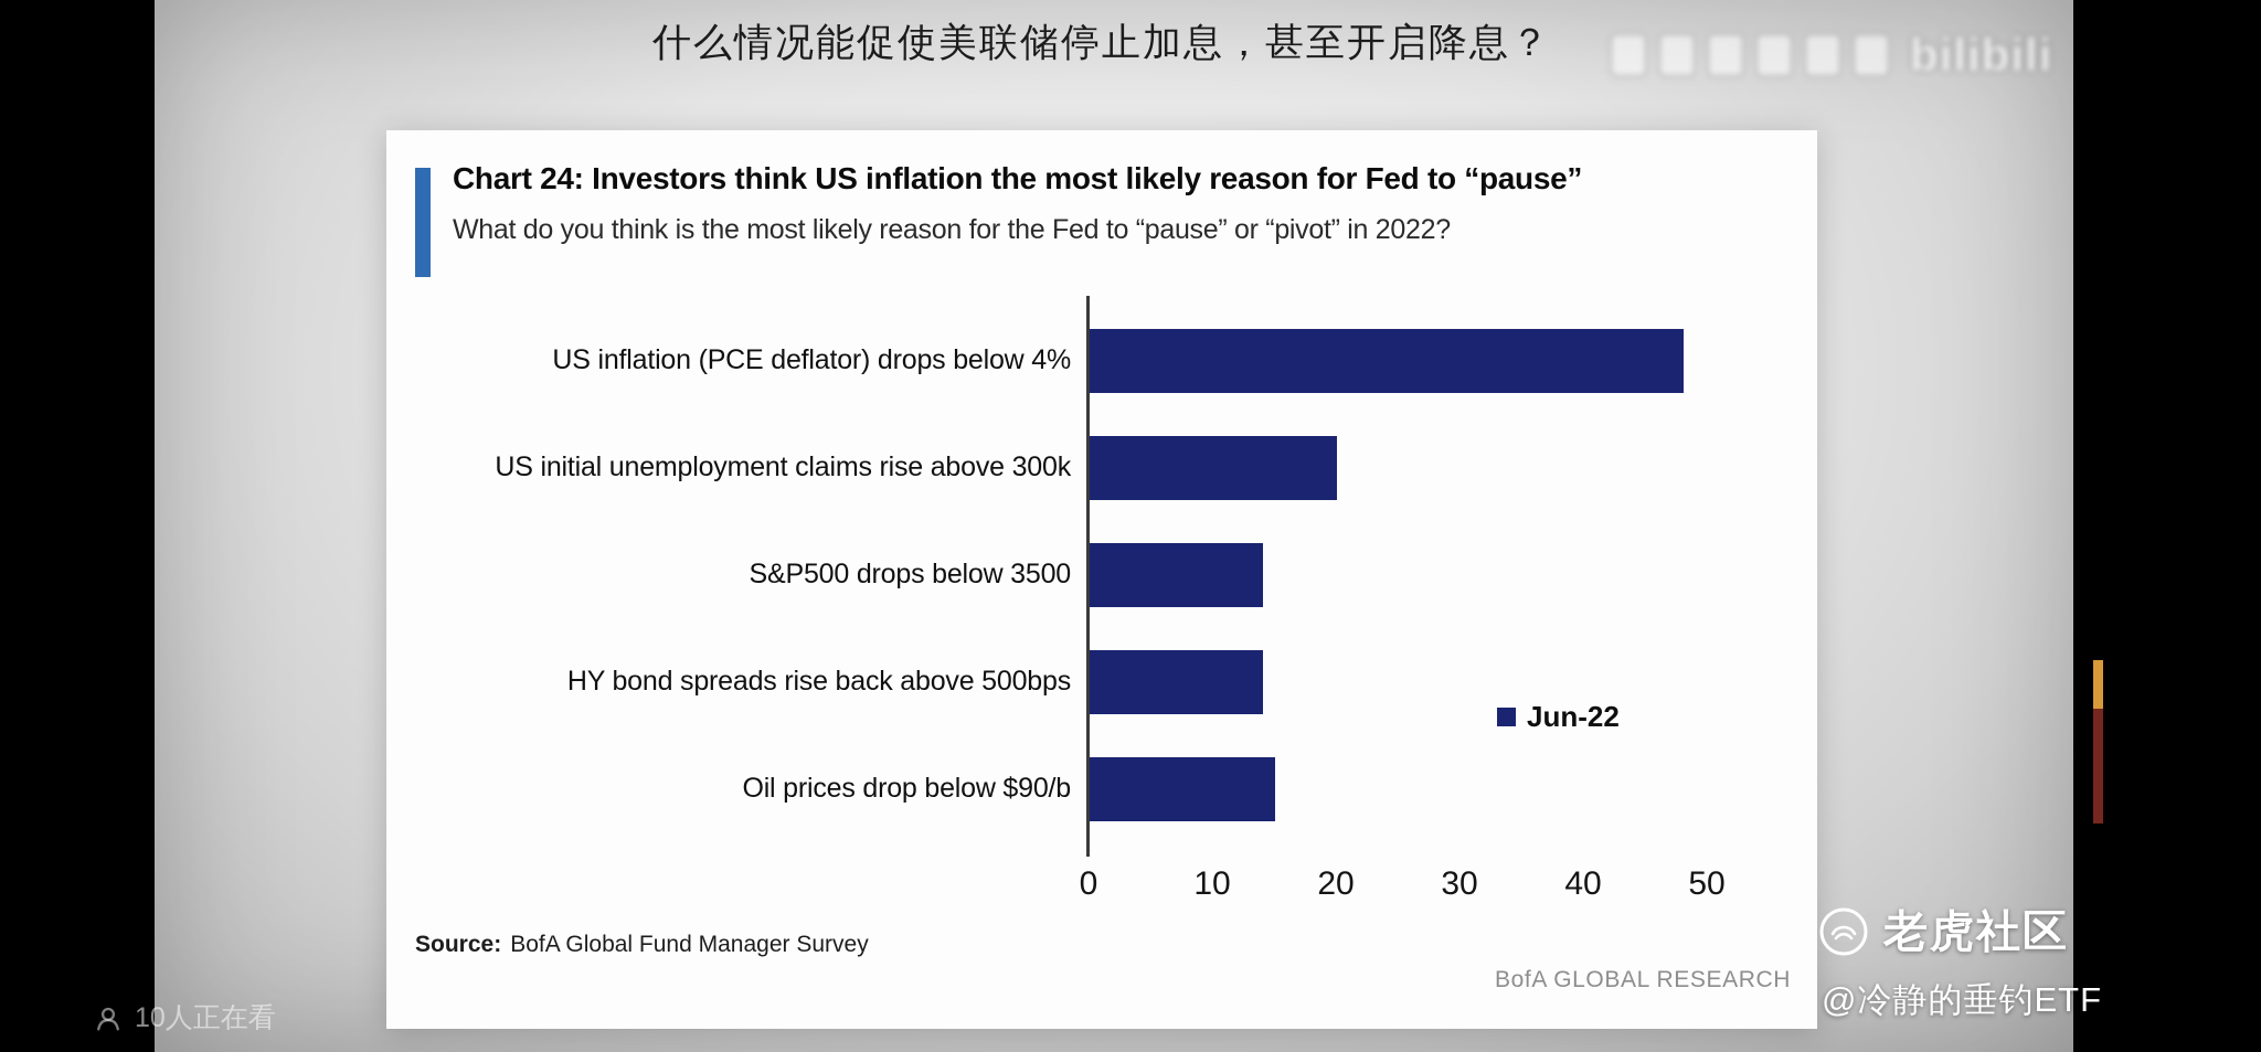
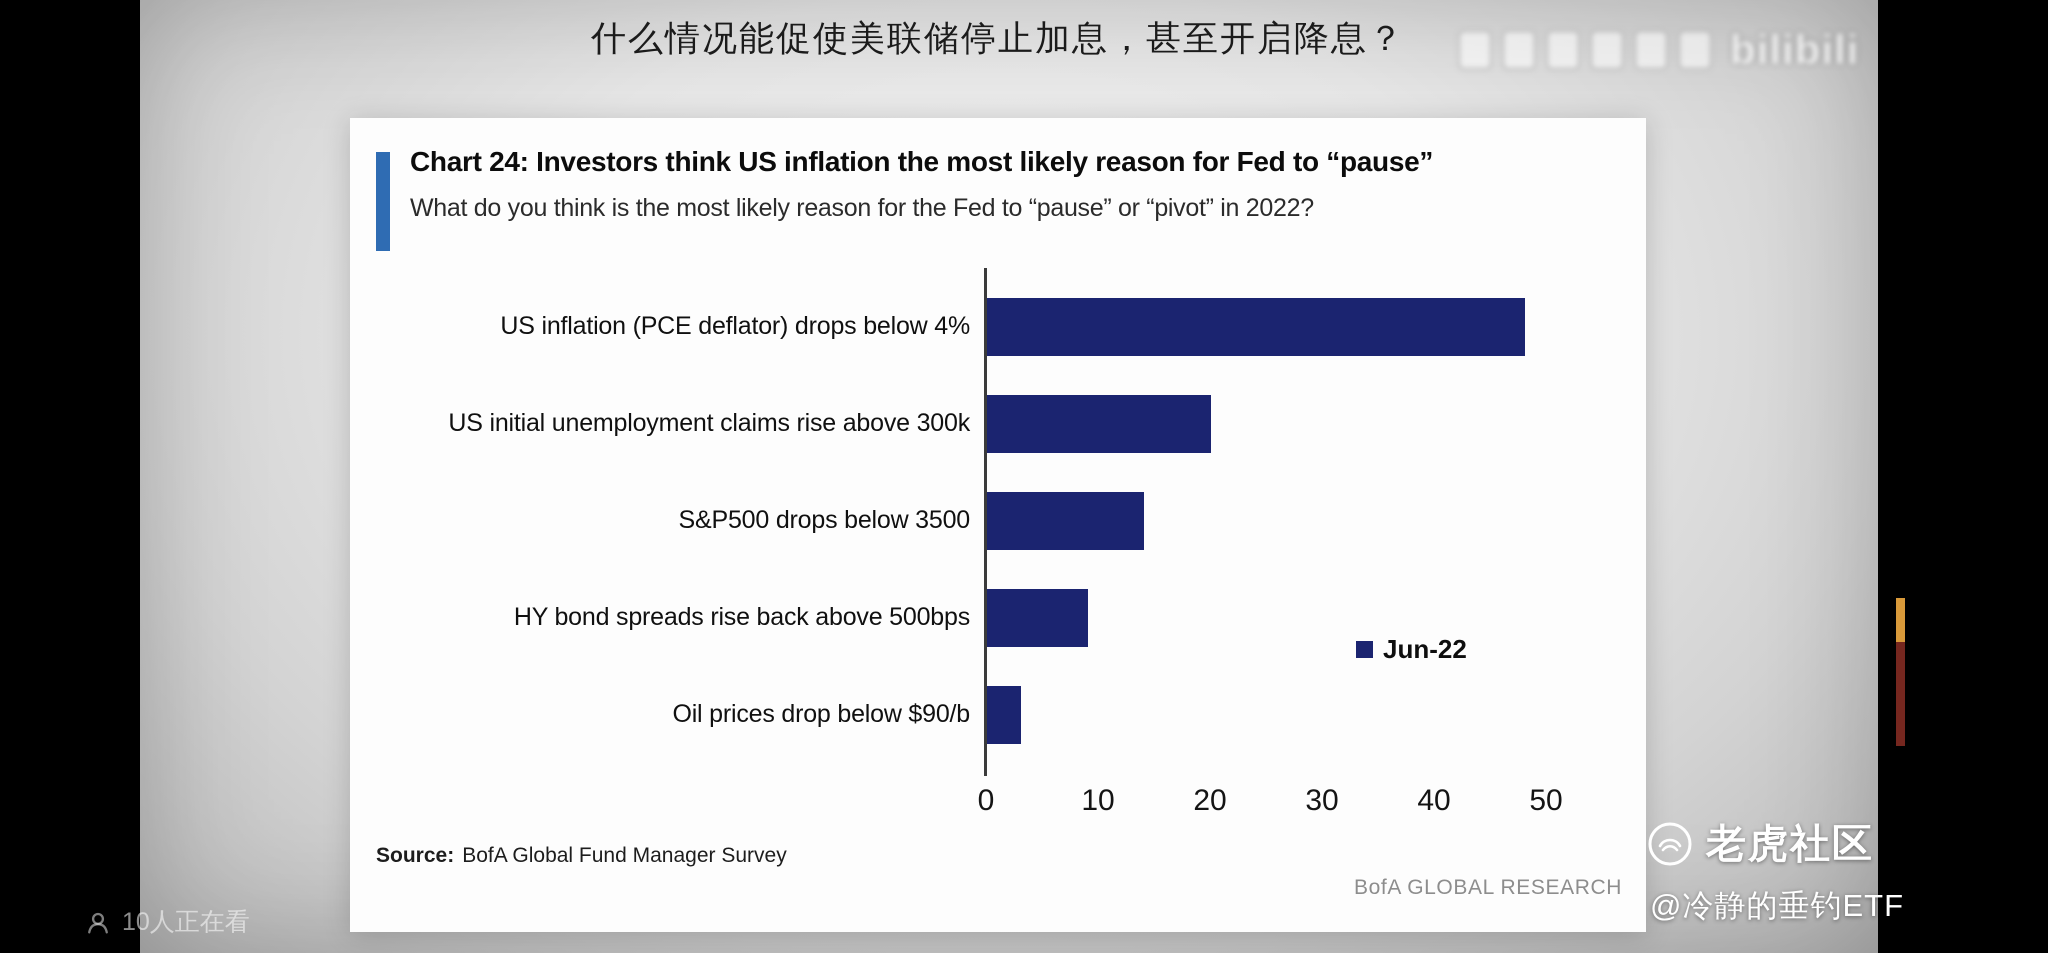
HY bond spreads rise back above 500bps: 14 -> 9
Oil prices drop below $90/b: 15 -> 3
